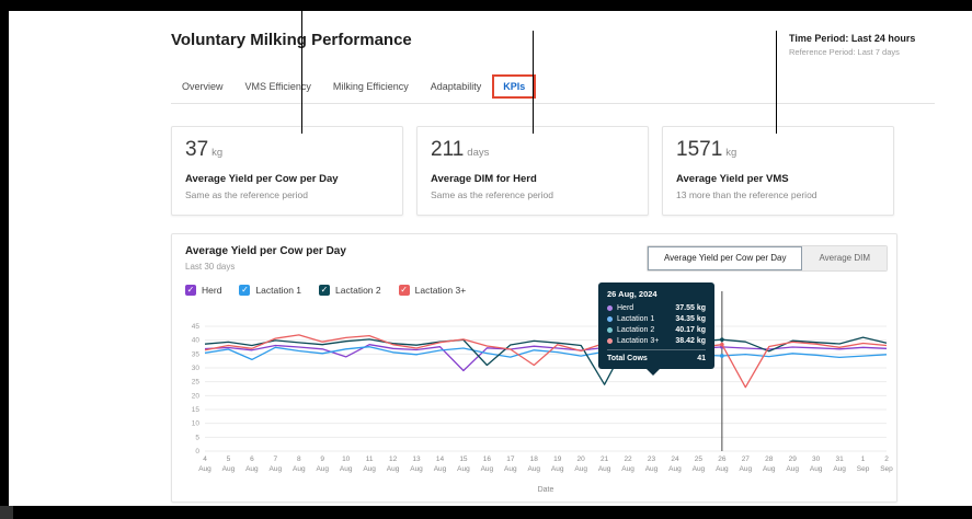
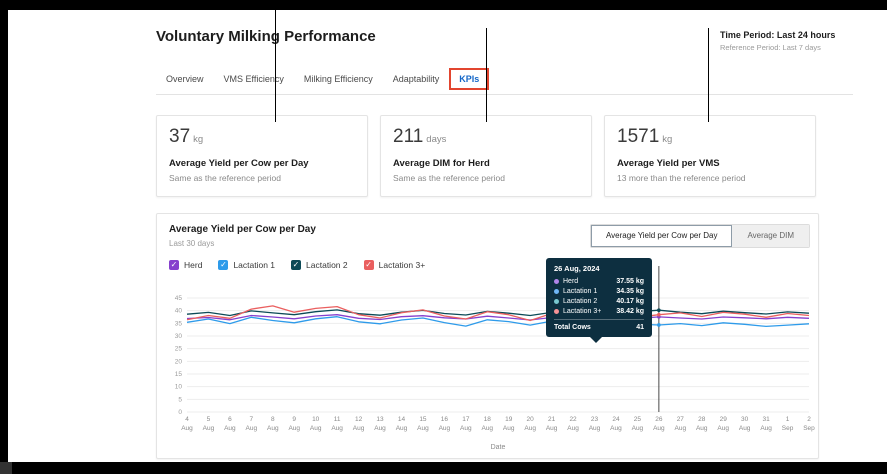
Lactation 1/6 Aug: 33 -> 35
Herd/10 Aug: 34 -> 38
Herd/15 Aug: 29 -> 38
Lactation 2/16 Aug: 31 -> 39
Lactation 3+/18 Aug: 31 -> 40
Lactation 2/21 Aug: 24 -> 39
Lactation 3+/27 Aug: 23 -> 39
Lactation 2/28 Aug: 36 -> 39
Lactation 2/1 Sep: 41 -> 40
